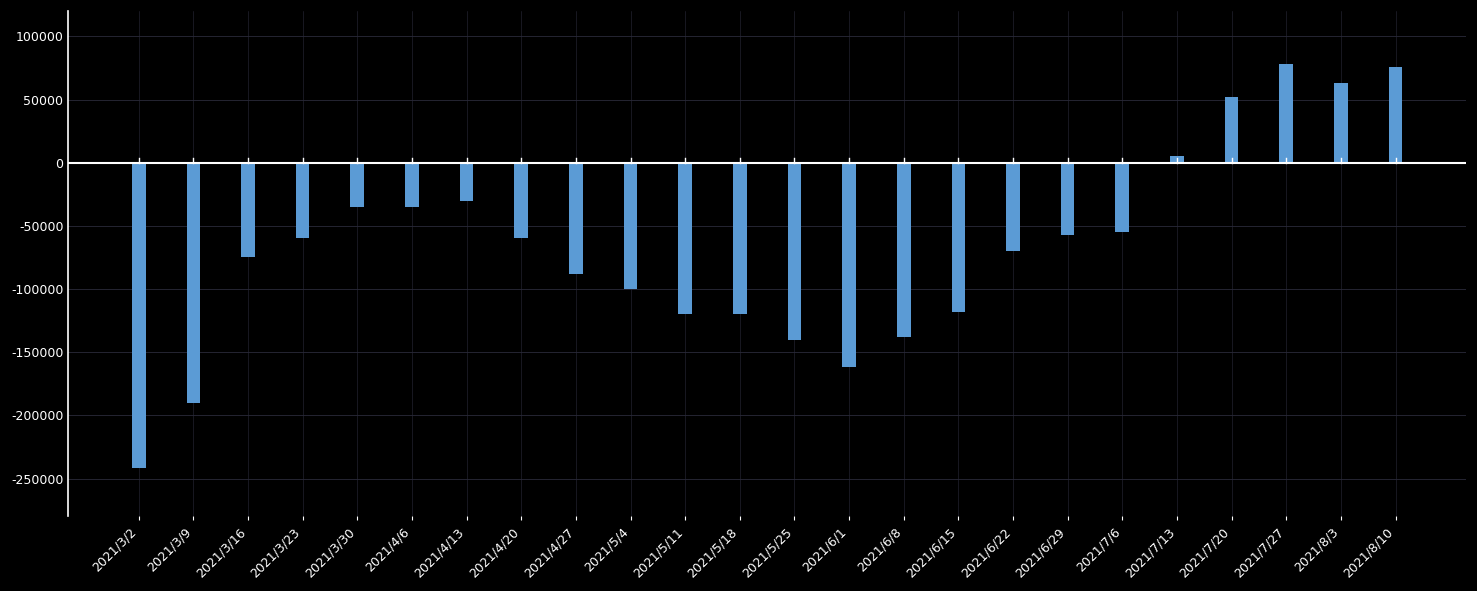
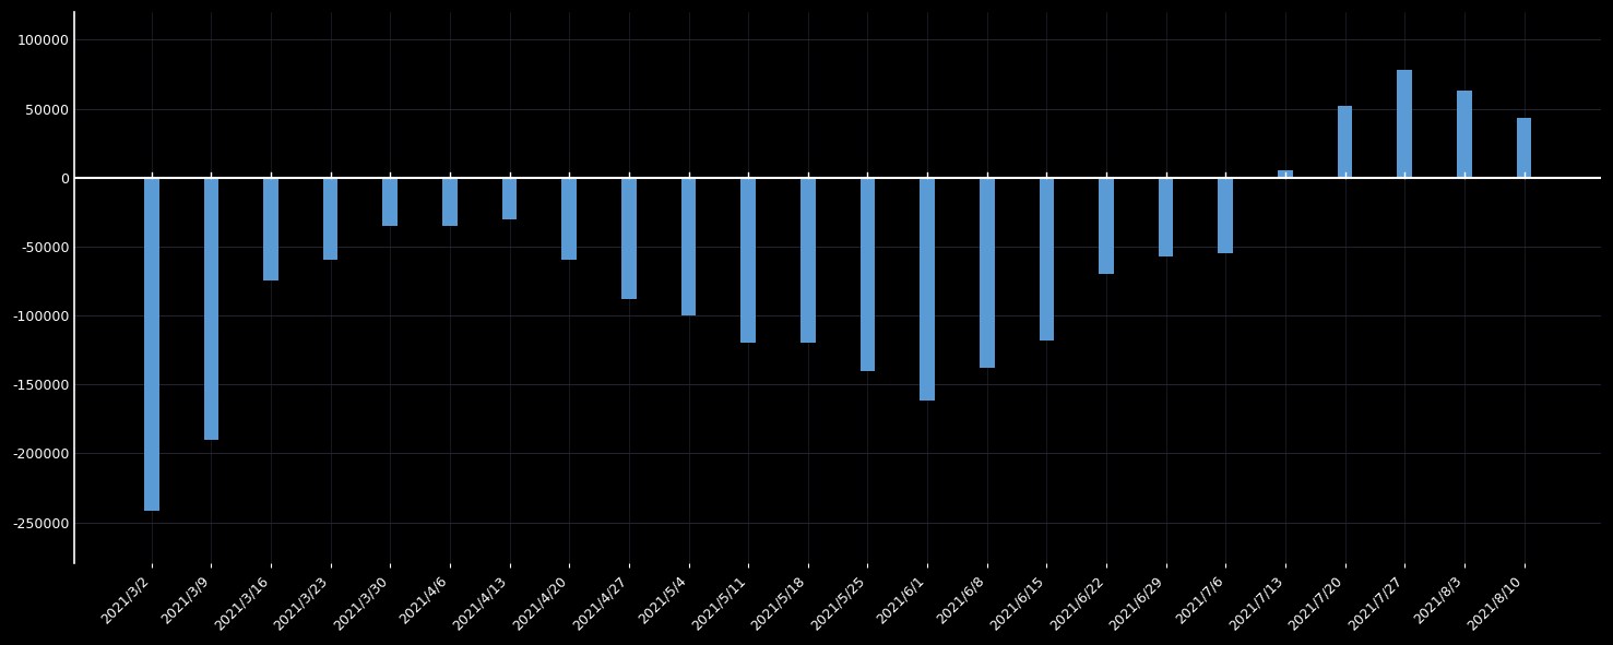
2021/8/10: 76000 -> 43000
